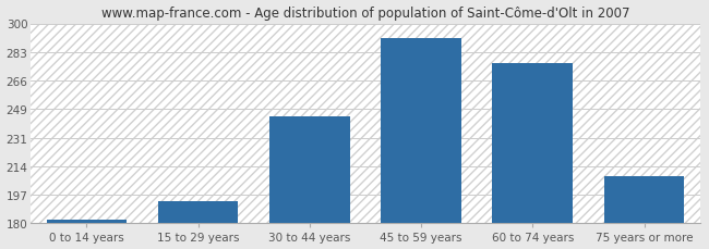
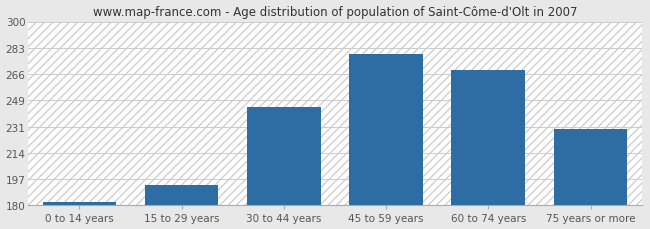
45 to 59 years: 291 -> 279
60 to 74 years: 276 -> 268
75 years or more: 208 -> 230
